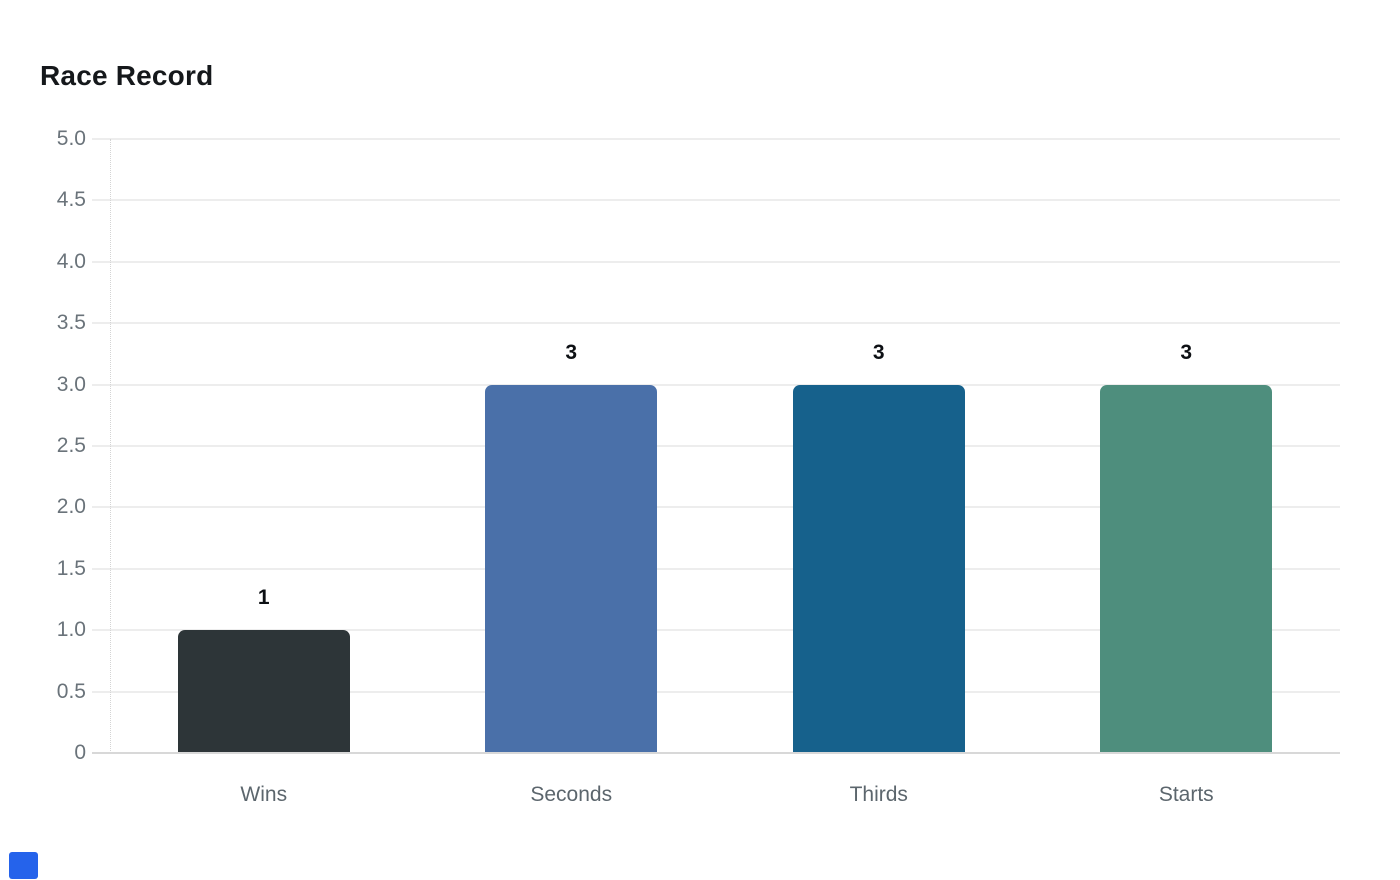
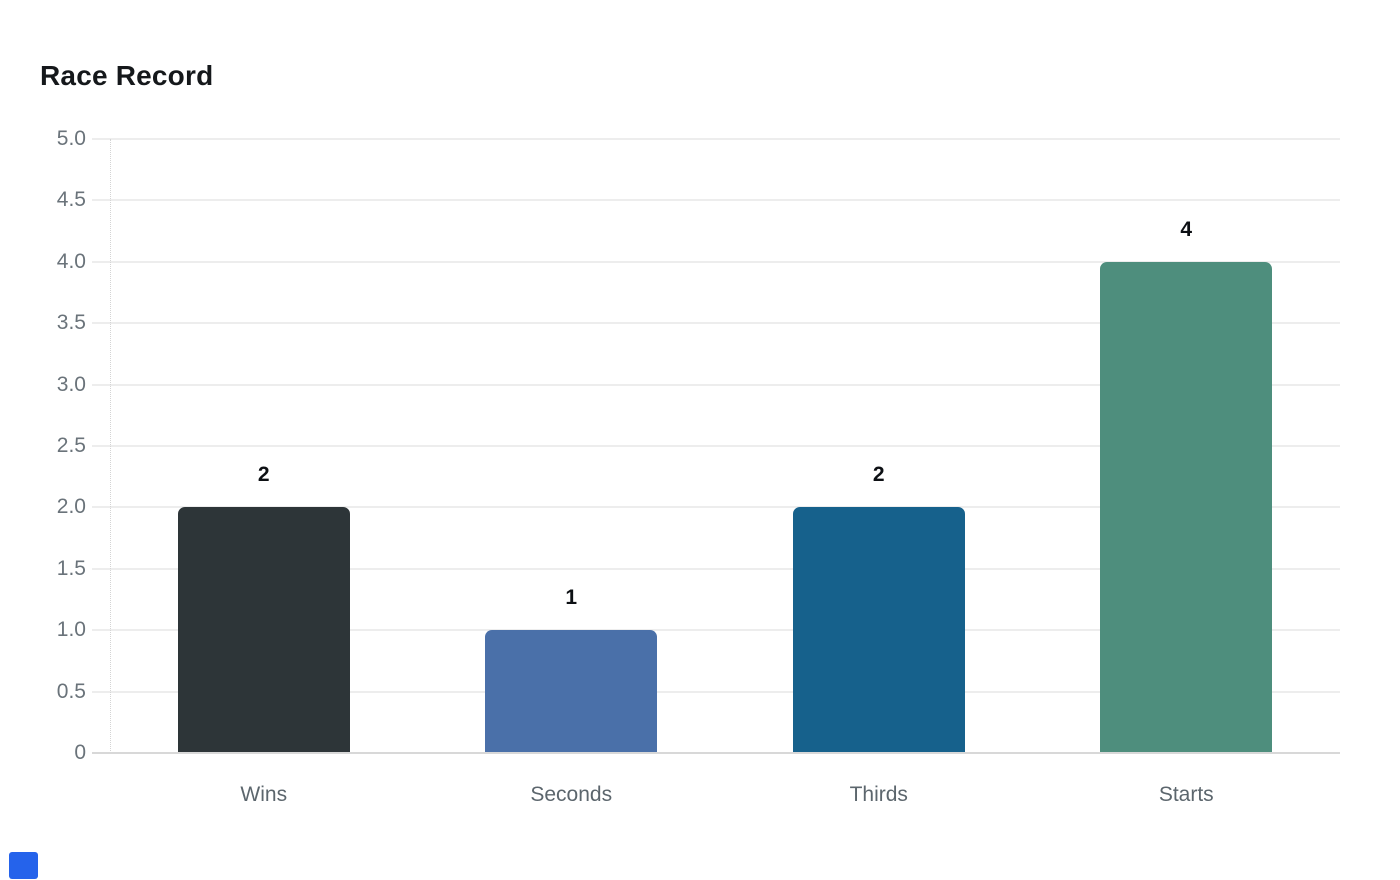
Wins: 1 -> 2
Seconds: 3 -> 1
Thirds: 3 -> 2
Starts: 3 -> 4
